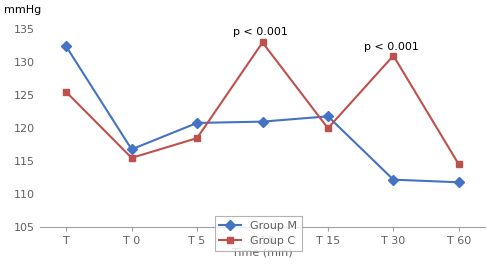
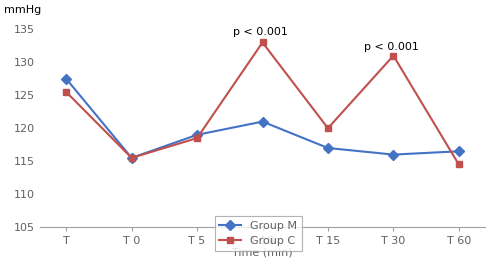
Group M/T: 132.4 -> 127.5
Group M/T 0: 116.8 -> 115.5
Group M/T 5: 120.8 -> 119.0
Group M/T 15: 121.8 -> 117.0
Group M/T 30: 112.2 -> 116.0
Group M/T 60: 111.8 -> 116.5
